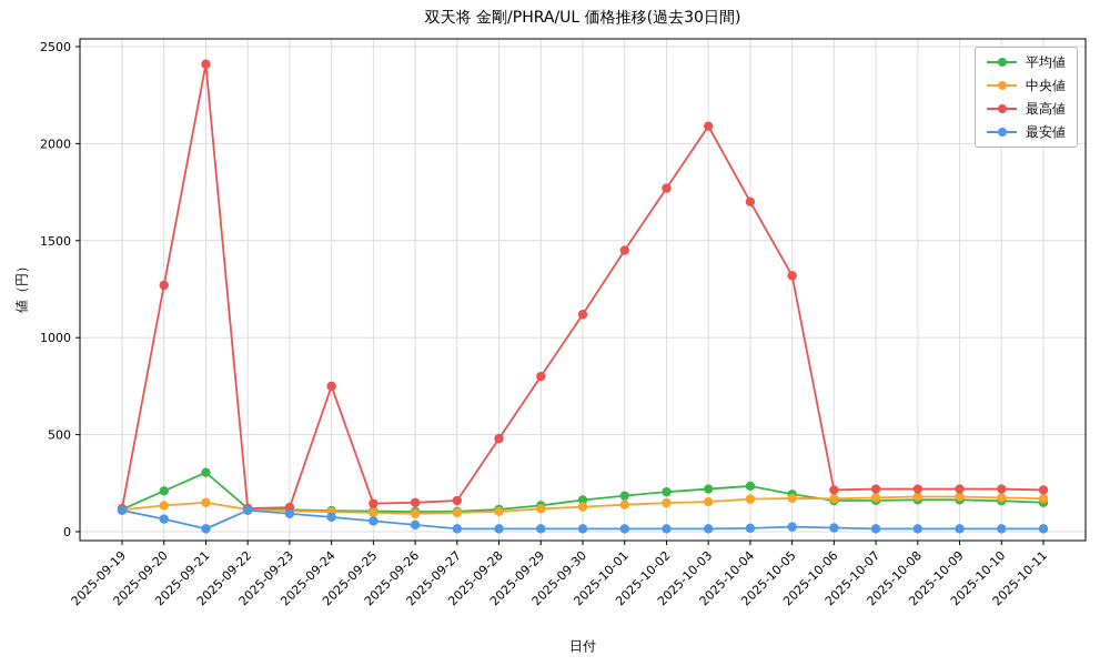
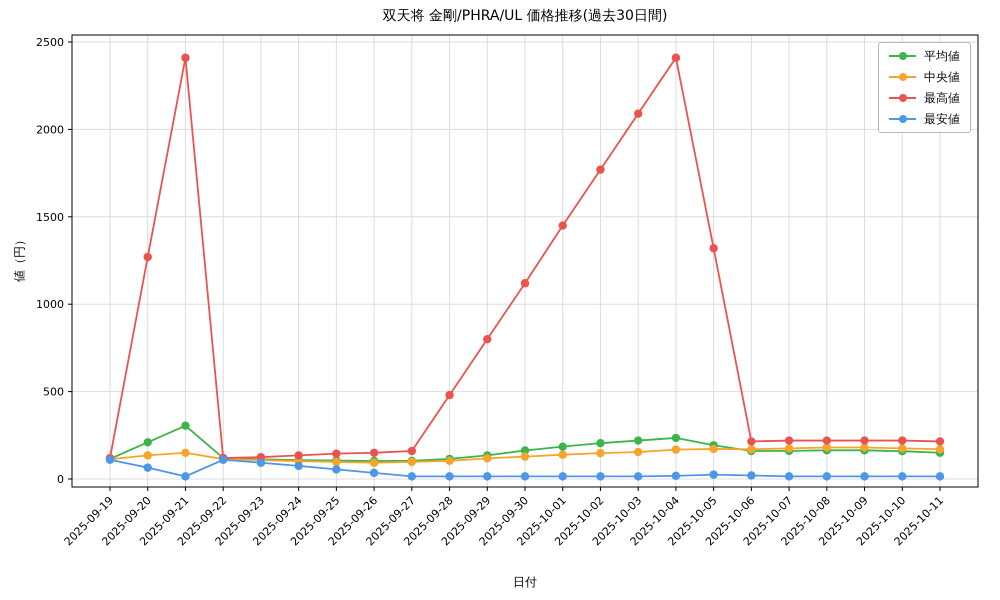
最高値/2025-09-24: 750 -> 140
最高値/2025-10-04: 1700 -> 2410
